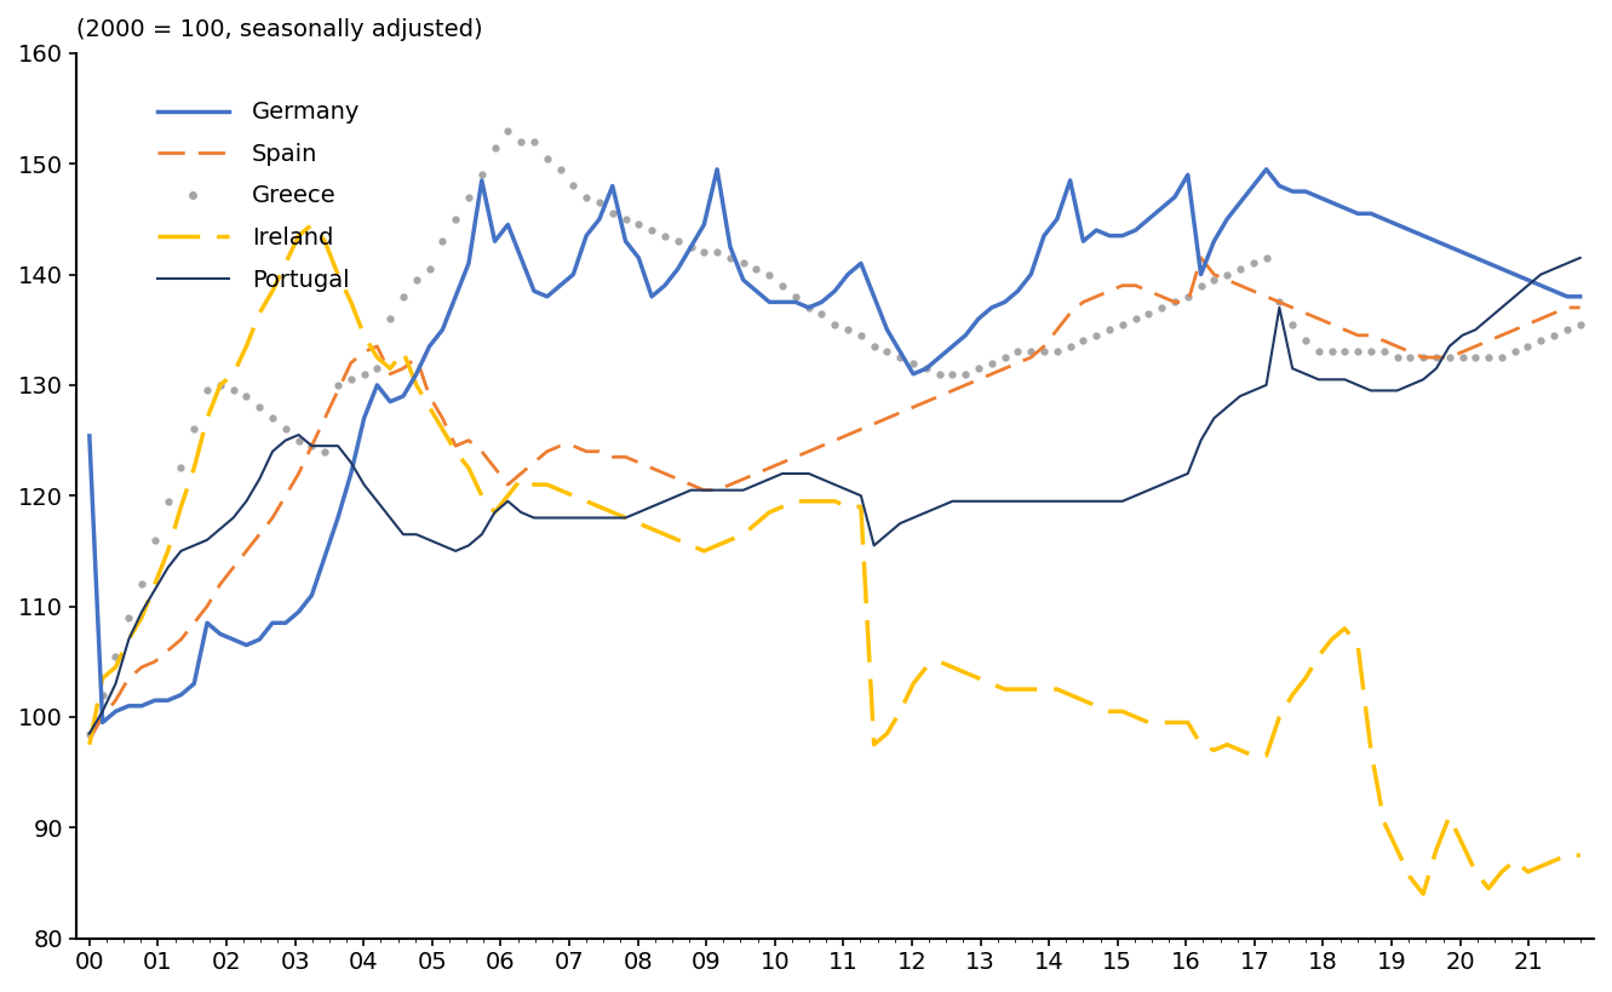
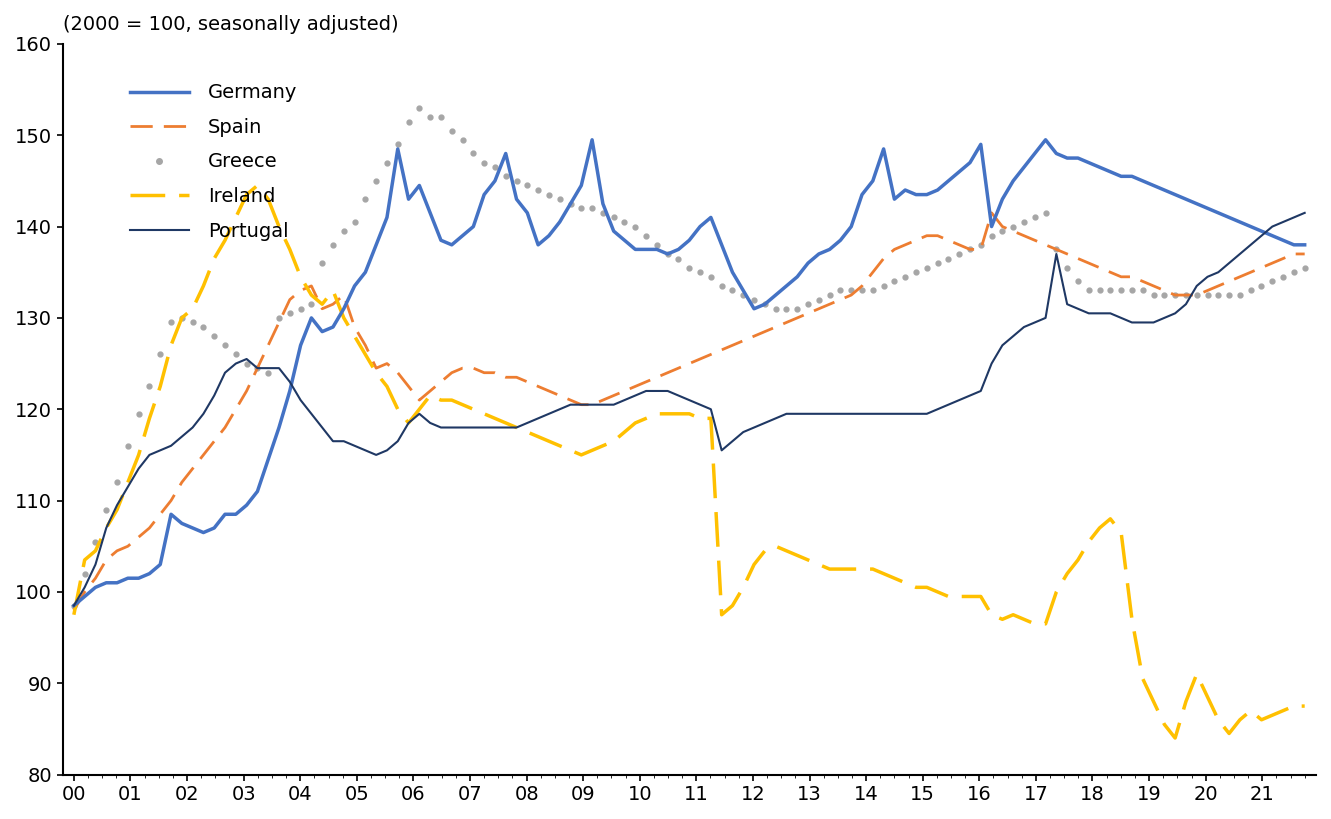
Germany/00: 125.4 -> 98.5
